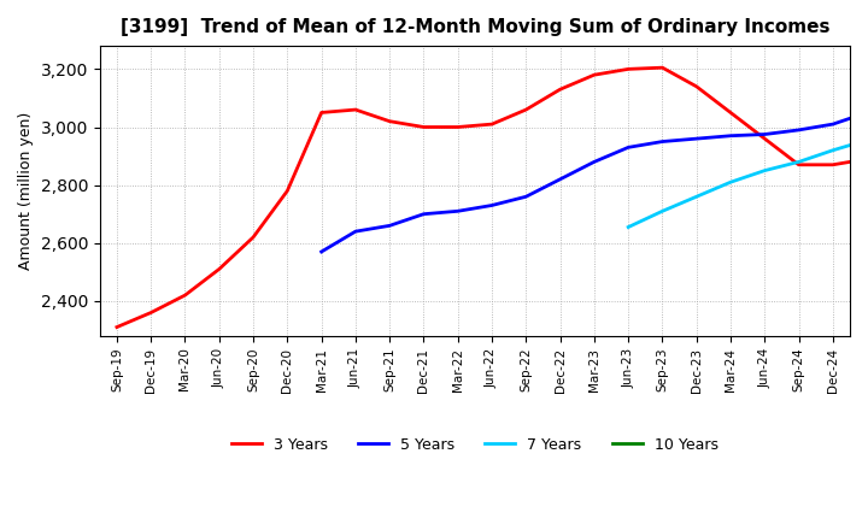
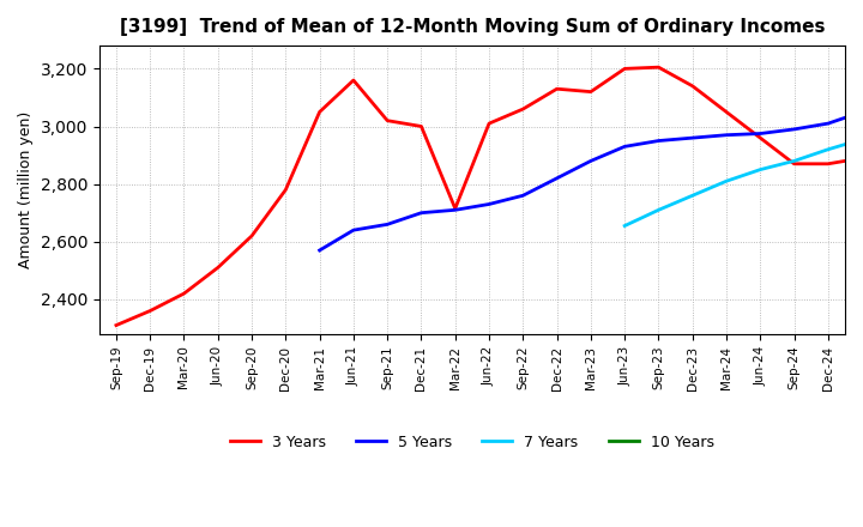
3 Years/Jun-21: 3,060 -> 3,160
3 Years/Mar-22: 3,000 -> 2,715
3 Years/Mar-23: 3,180 -> 3,120
